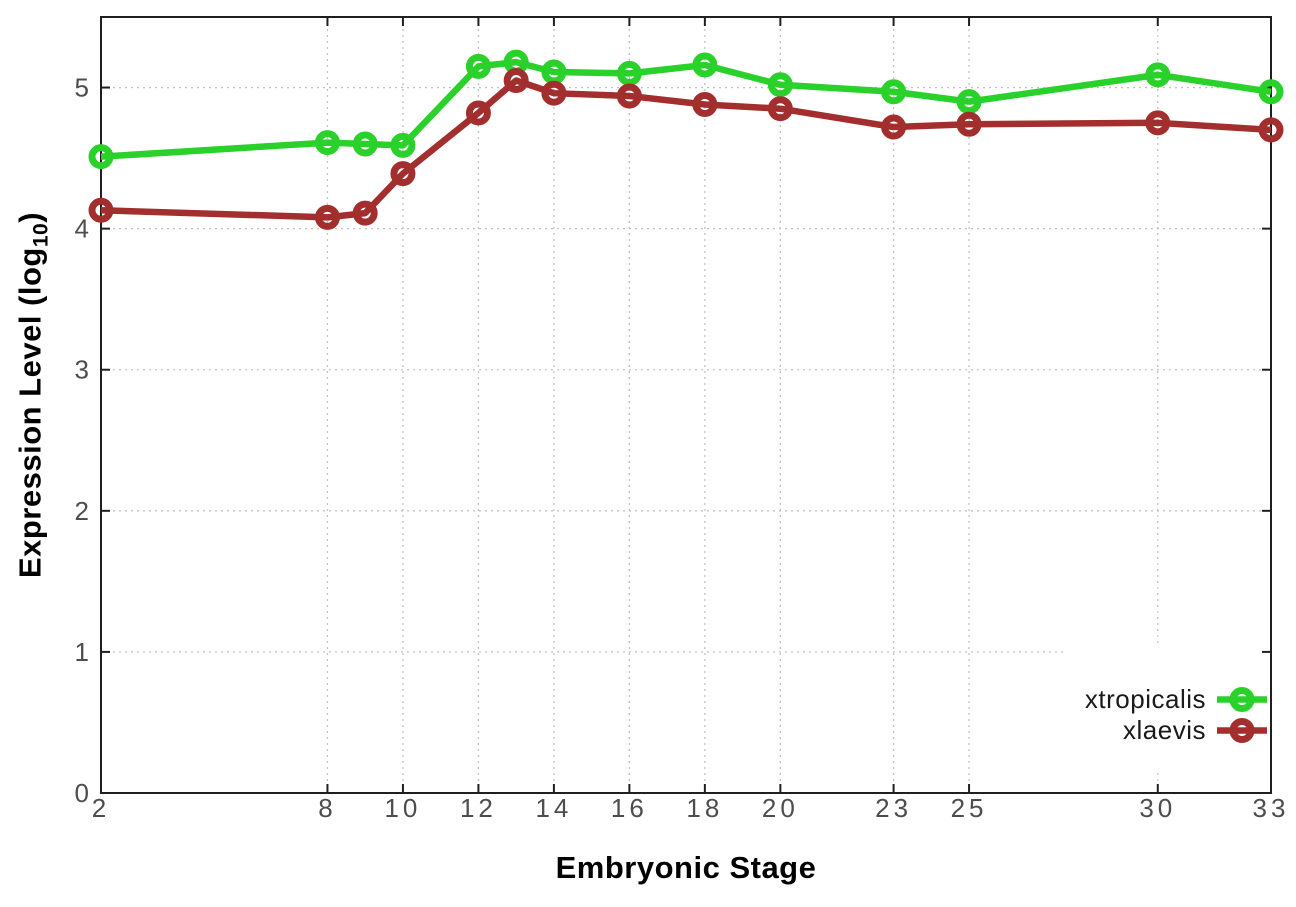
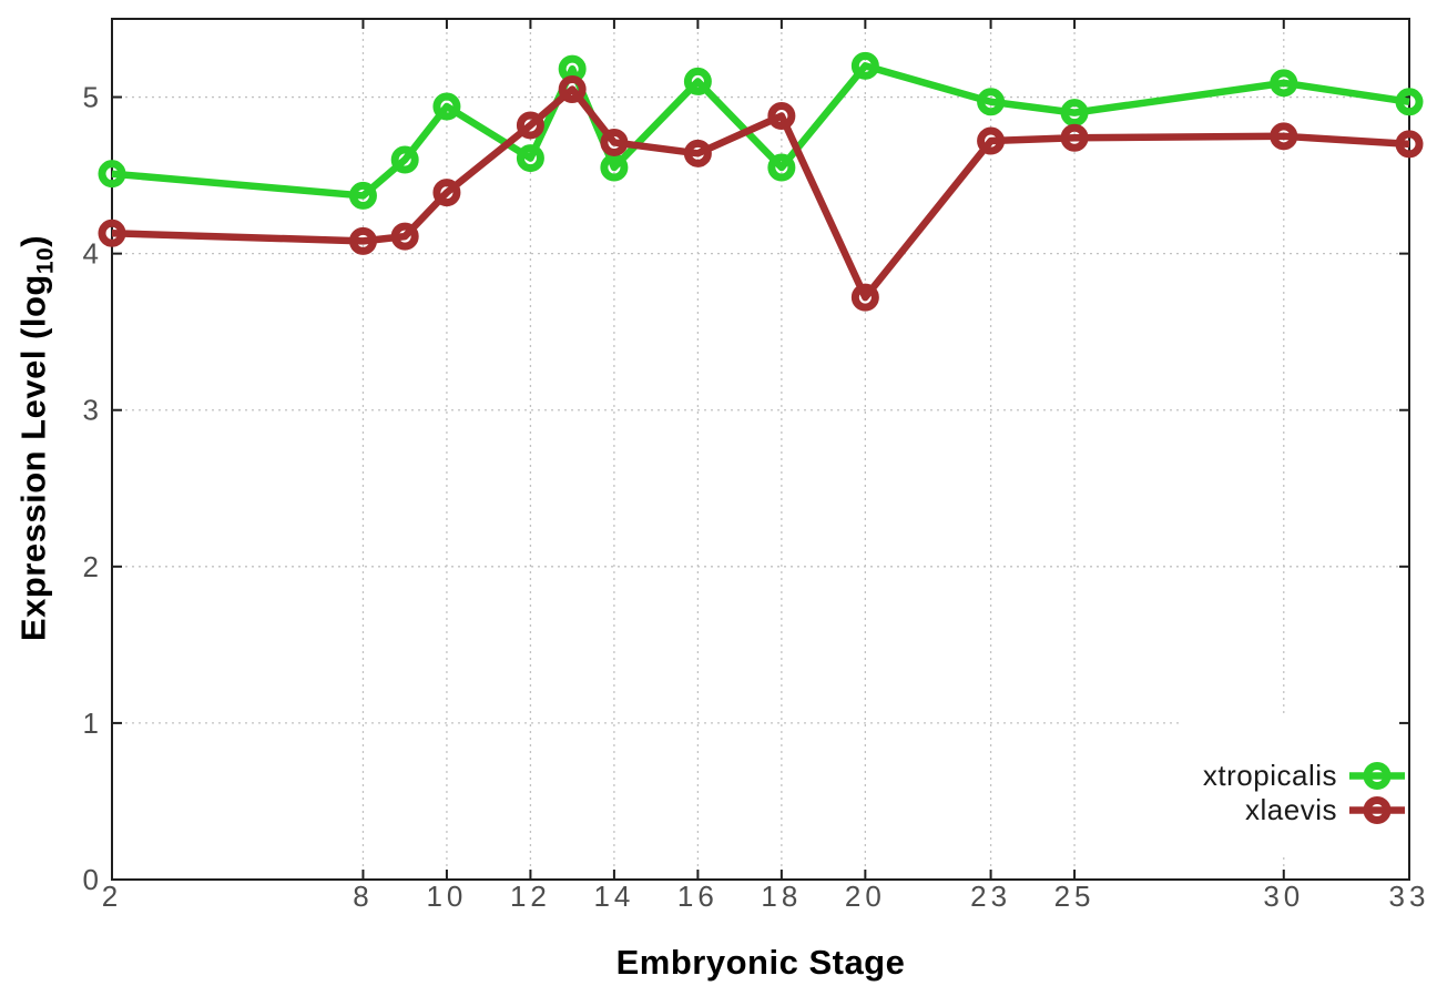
xtropicalis/8: 4.61 -> 4.37
xtropicalis/10: 4.59 -> 4.94
xtropicalis/12: 5.15 -> 4.61
xtropicalis/14: 5.11 -> 4.55
xlaevis/14: 4.96 -> 4.71
xlaevis/16: 4.94 -> 4.64
xtropicalis/18: 5.16 -> 4.55
xtropicalis/20: 5.02 -> 5.20
xlaevis/20: 4.85 -> 3.72
